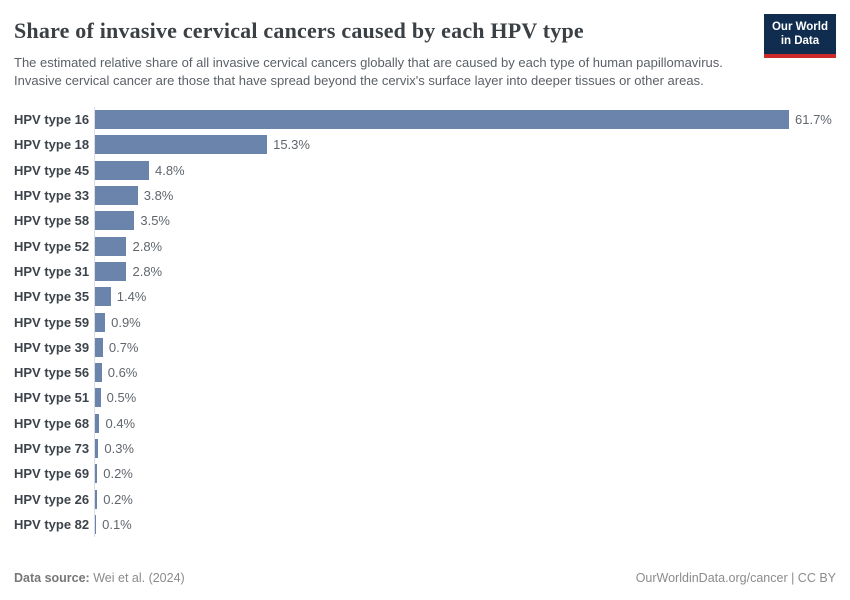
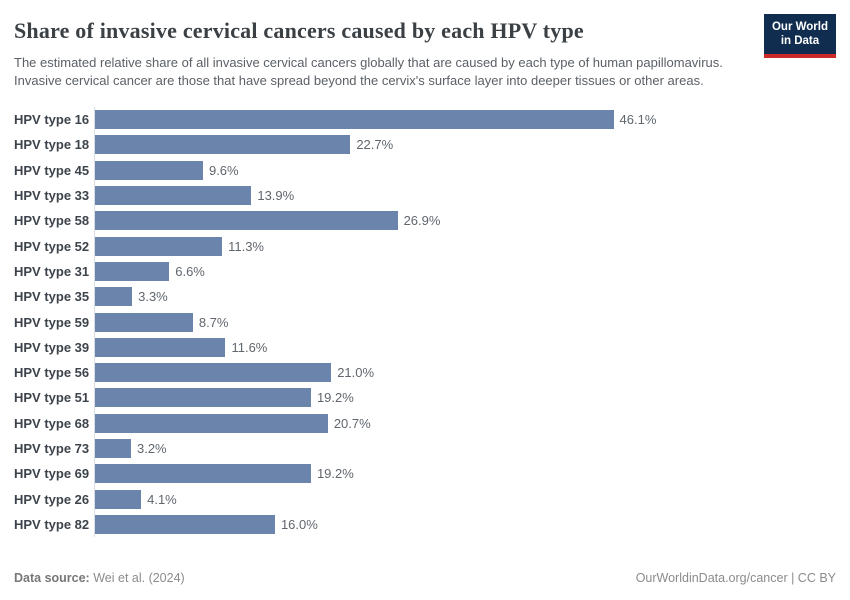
HPV type 16: 61.7% -> 46.1%
HPV type 18: 15.3% -> 22.7%
HPV type 45: 4.8% -> 9.6%
HPV type 33: 3.8% -> 13.9%
HPV type 58: 3.5% -> 26.9%
HPV type 52: 2.8% -> 11.3%
HPV type 31: 2.8% -> 6.6%
HPV type 35: 1.4% -> 3.3%
HPV type 59: 0.9% -> 8.7%
HPV type 39: 0.7% -> 11.6%
HPV type 56: 0.6% -> 21.0%
HPV type 51: 0.5% -> 19.2%
HPV type 68: 0.4% -> 20.7%
HPV type 73: 0.3% -> 3.2%
HPV type 69: 0.2% -> 19.2%
HPV type 26: 0.2% -> 4.1%
HPV type 82: 0.1% -> 16.0%
